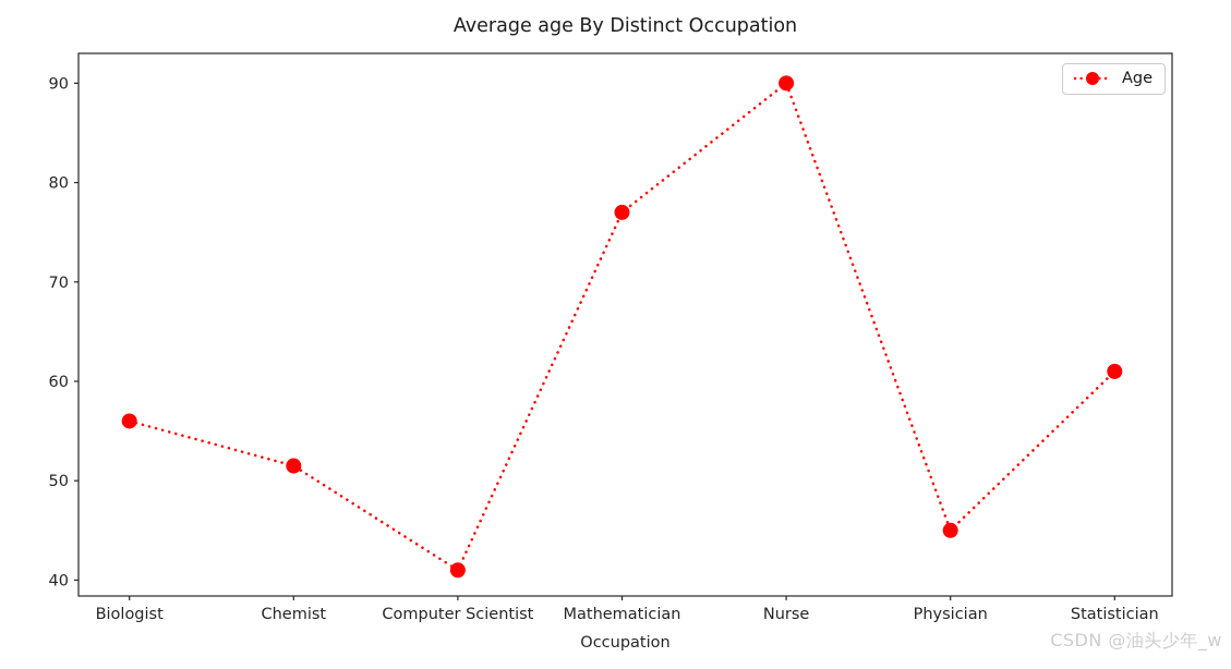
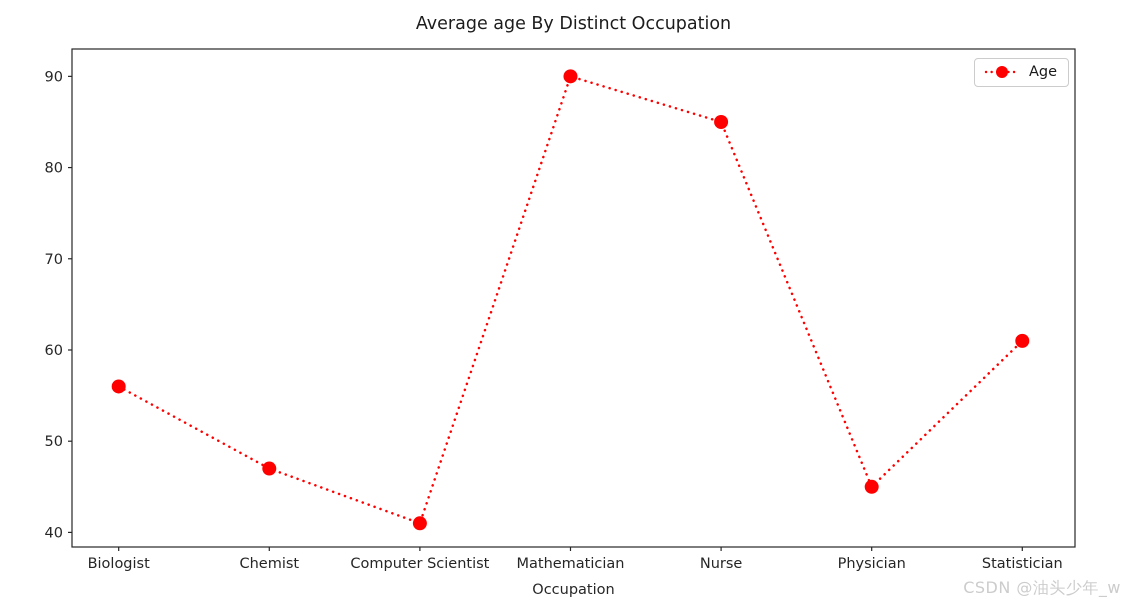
Chemist: 52 -> 47
Mathematician: 77 -> 90
Nurse: 90 -> 85
